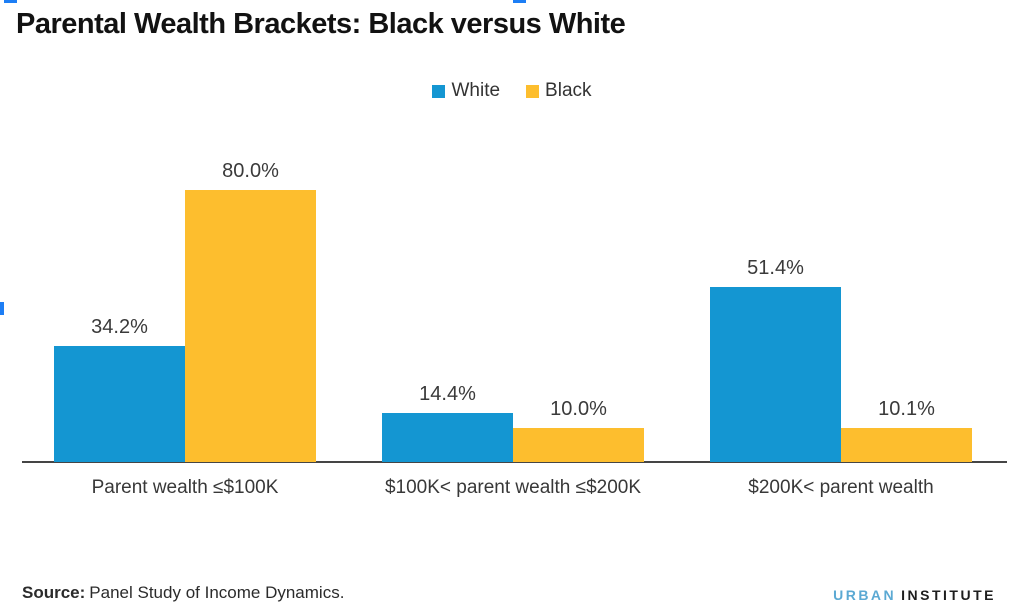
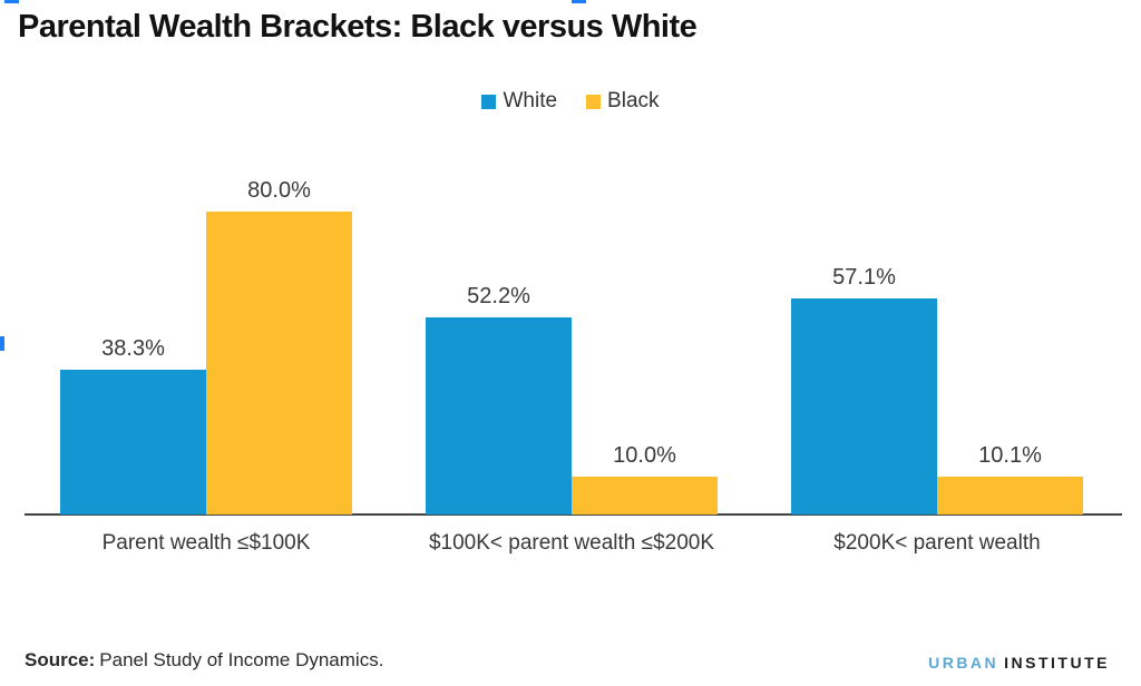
White/Parent wealth ≤$100K: 34.2% -> 38.3%
White/$100K< parent wealth ≤$200K: 14.4% -> 52.2%
White/$200K< parent wealth: 51.4% -> 57.1%
